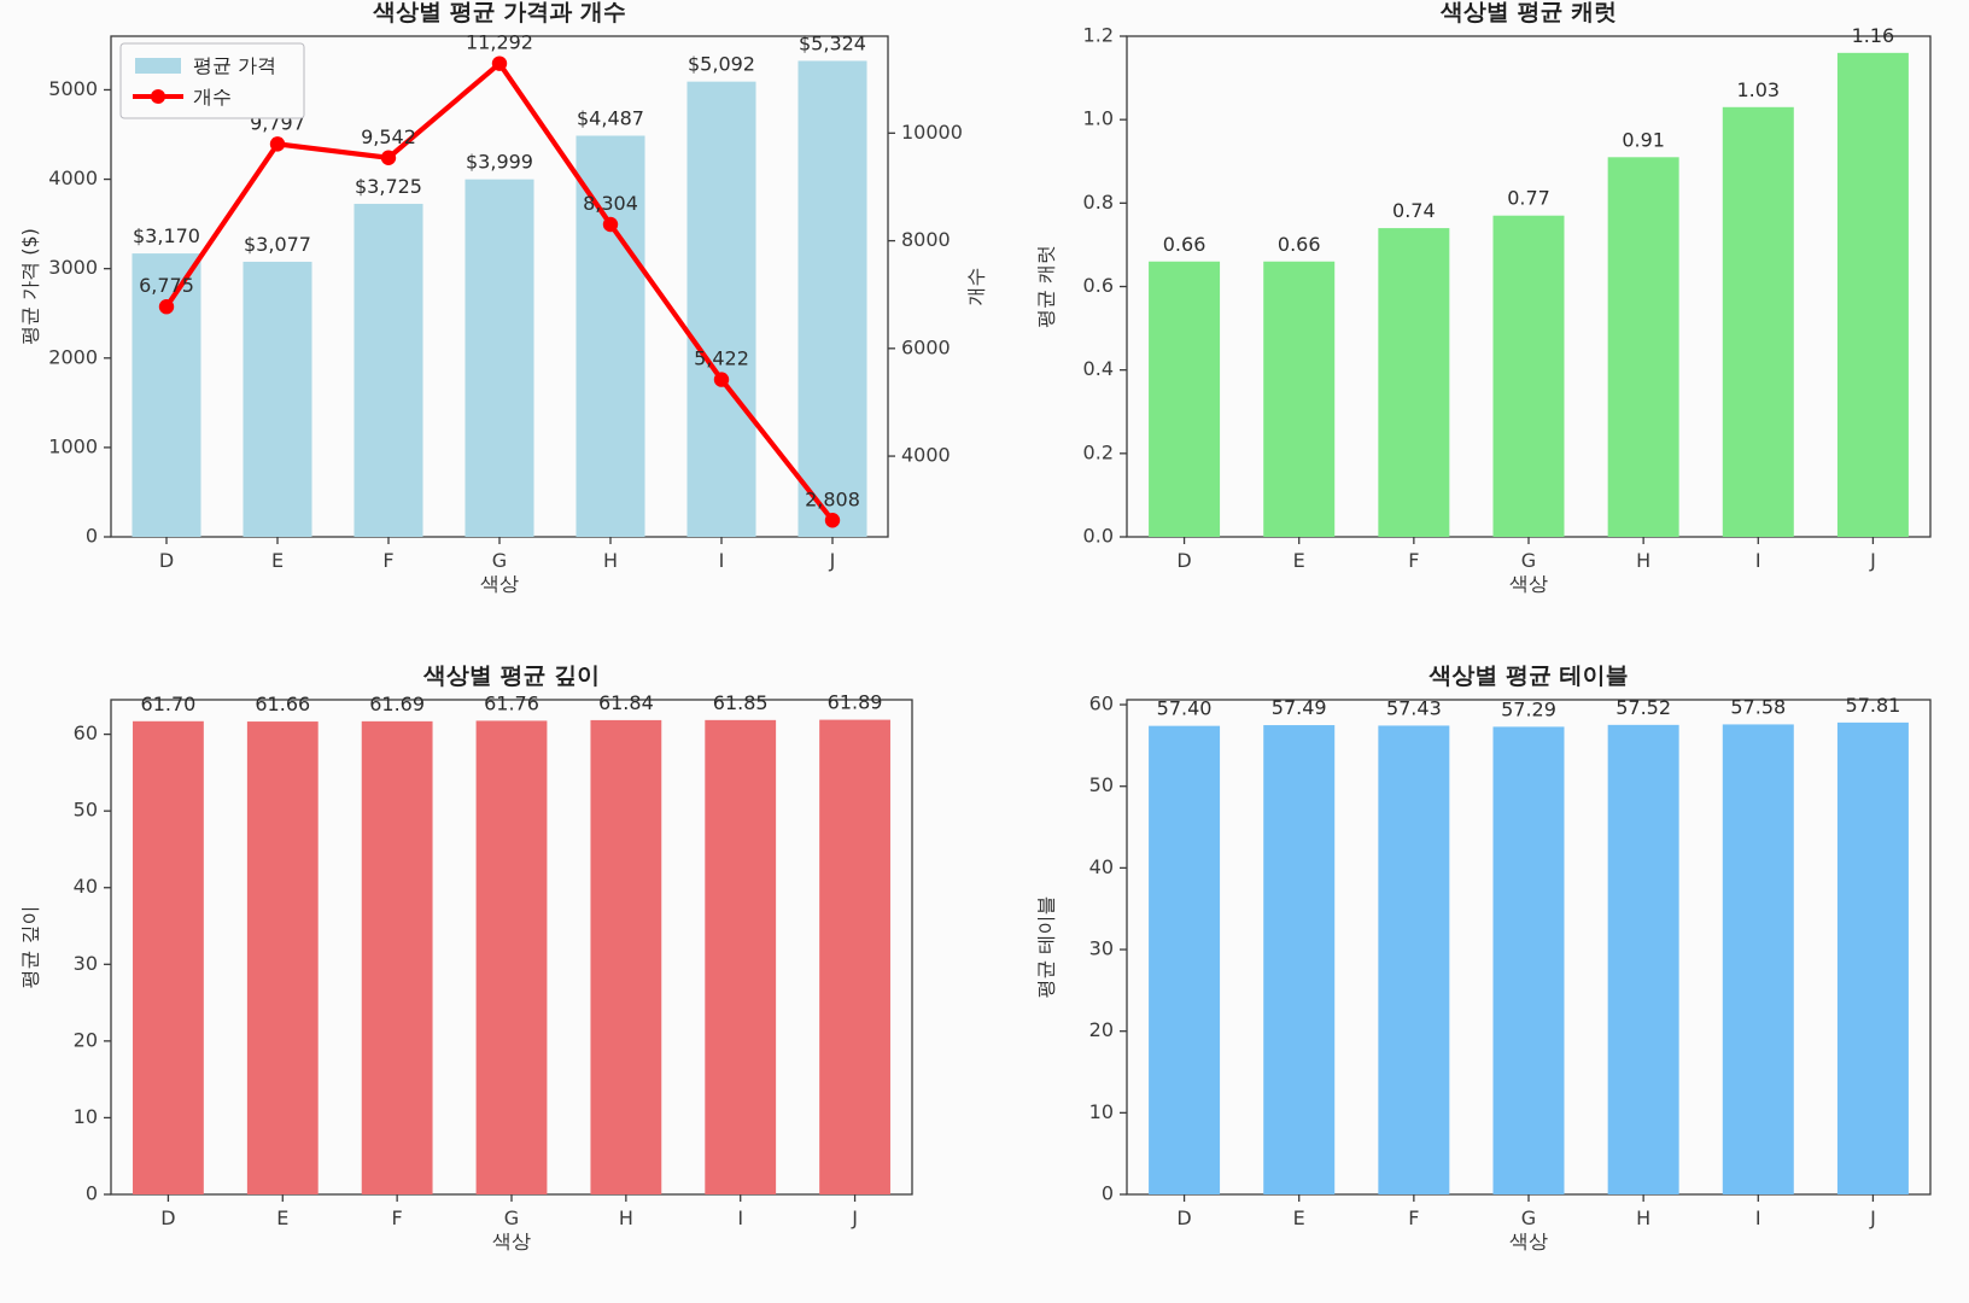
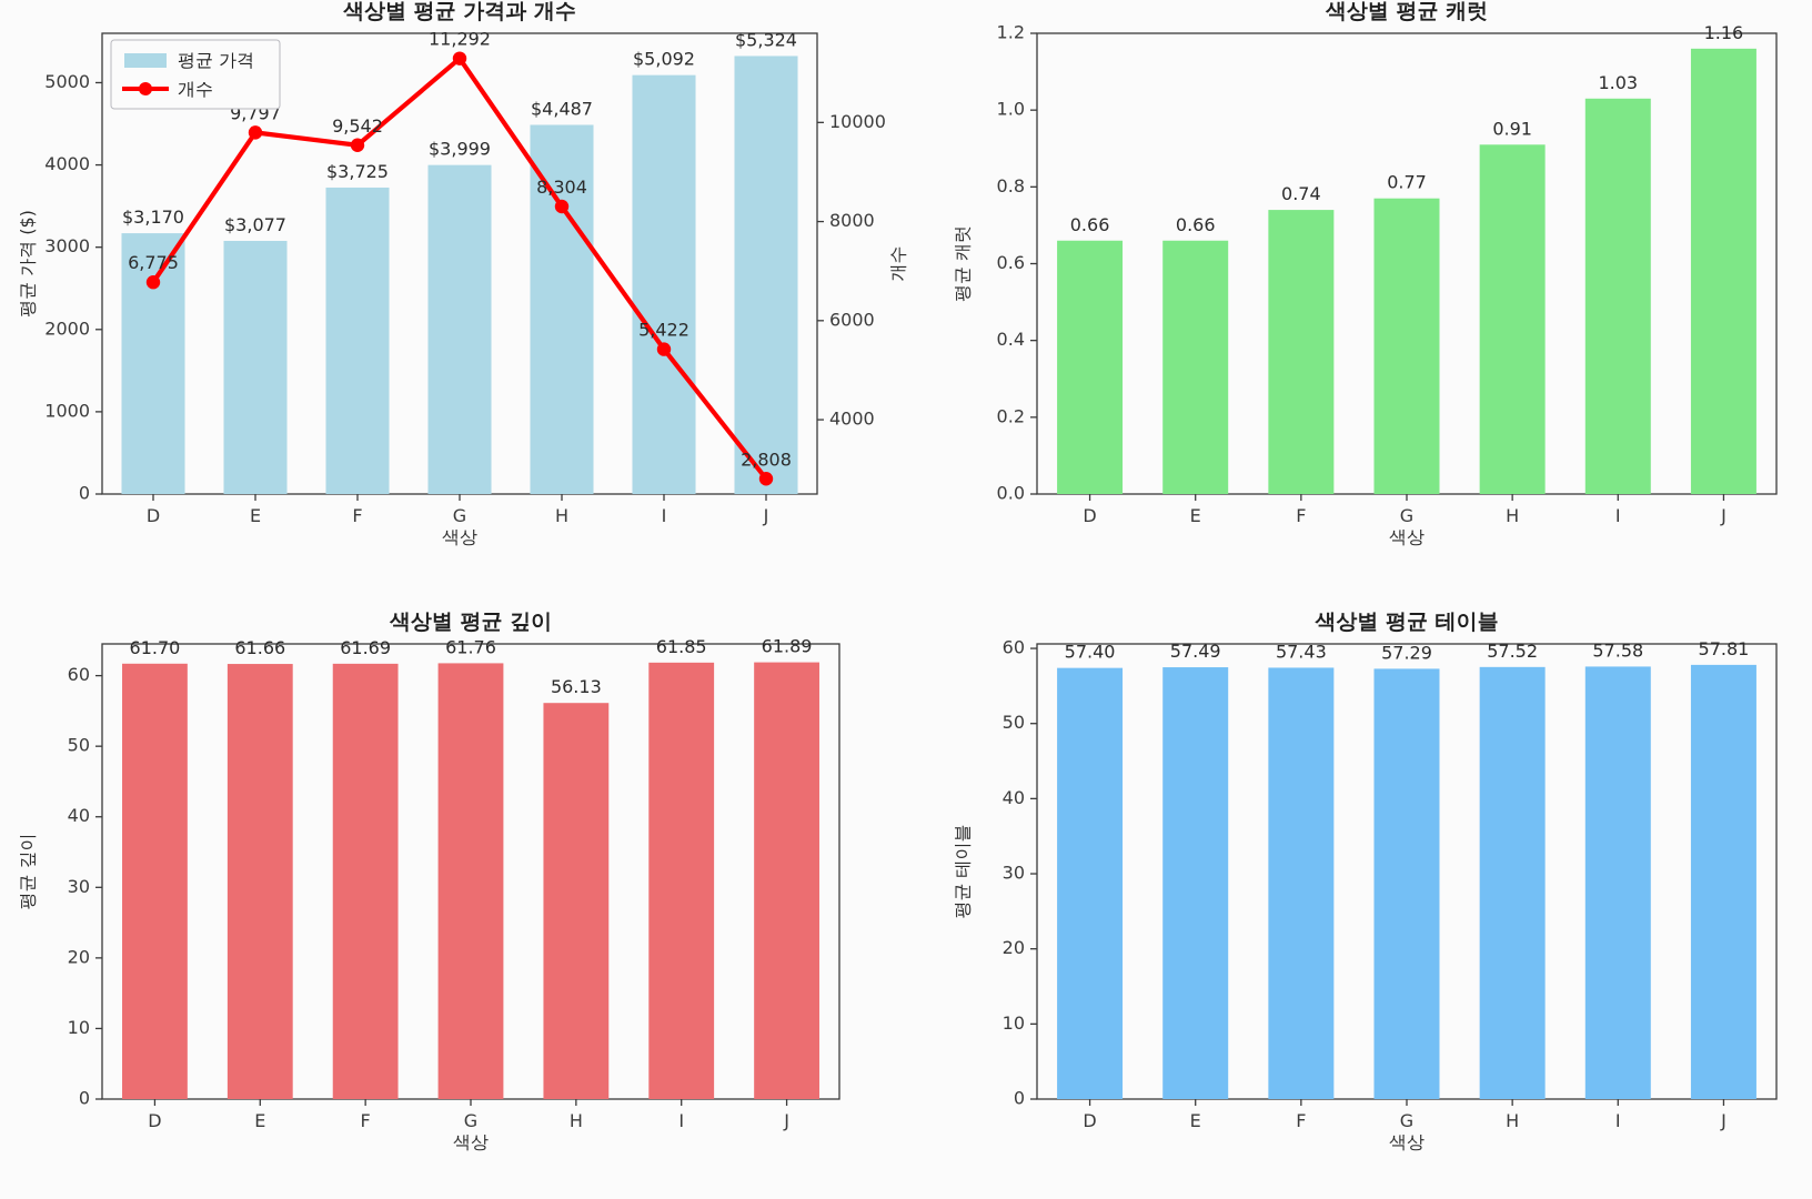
색상별 평균 깊이/H: 61.84 -> 56.13
